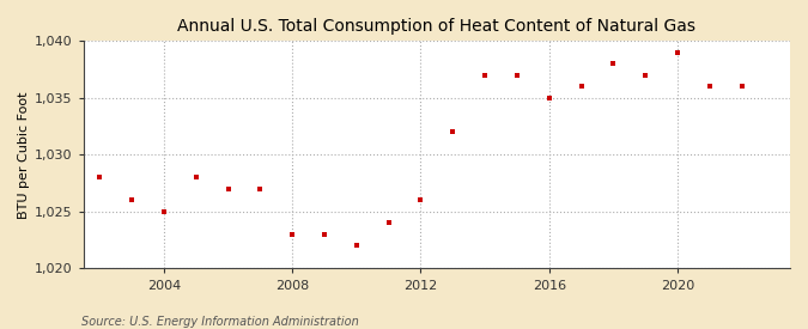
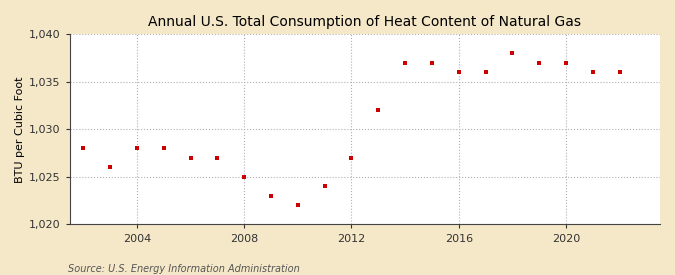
2004: 1,025 -> 1,028
2008: 1,023 -> 1,025
2012: 1,026 -> 1,027
2016: 1,035 -> 1,036
2020: 1,039 -> 1,037
